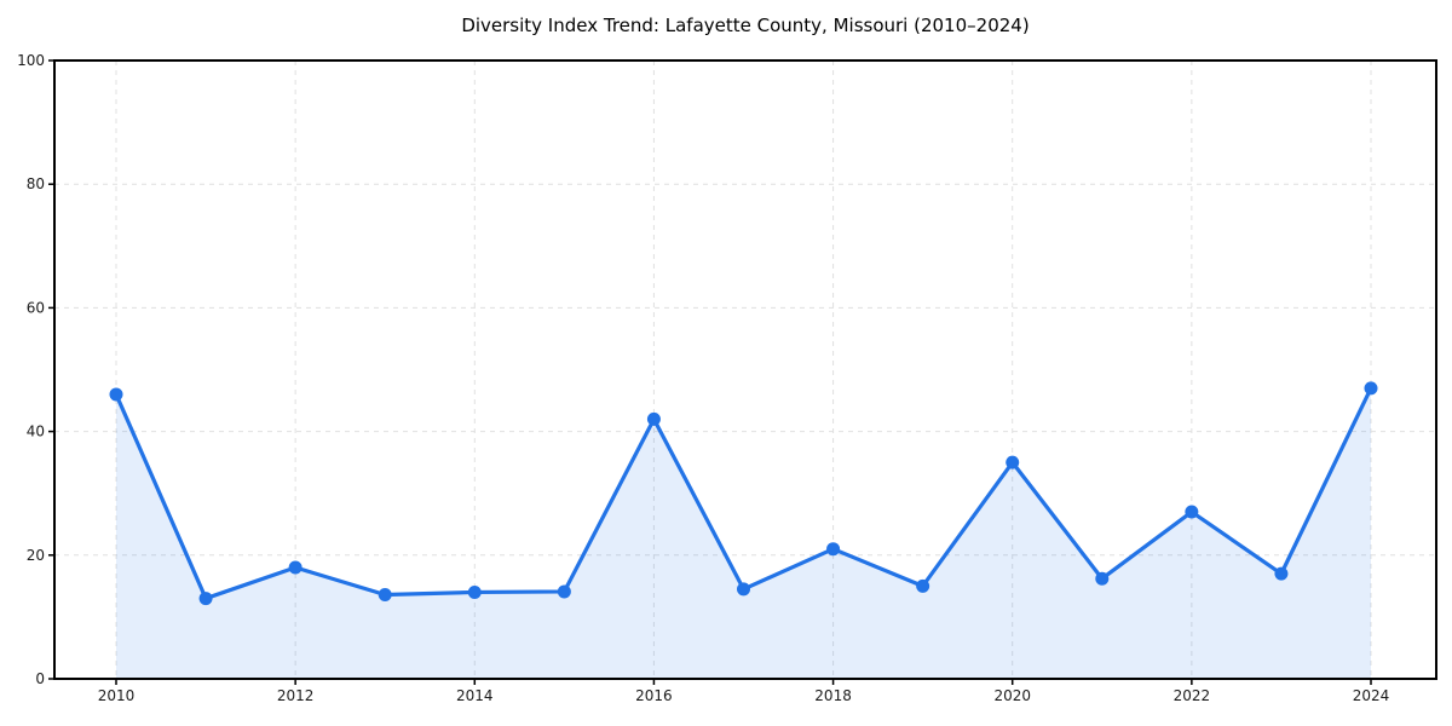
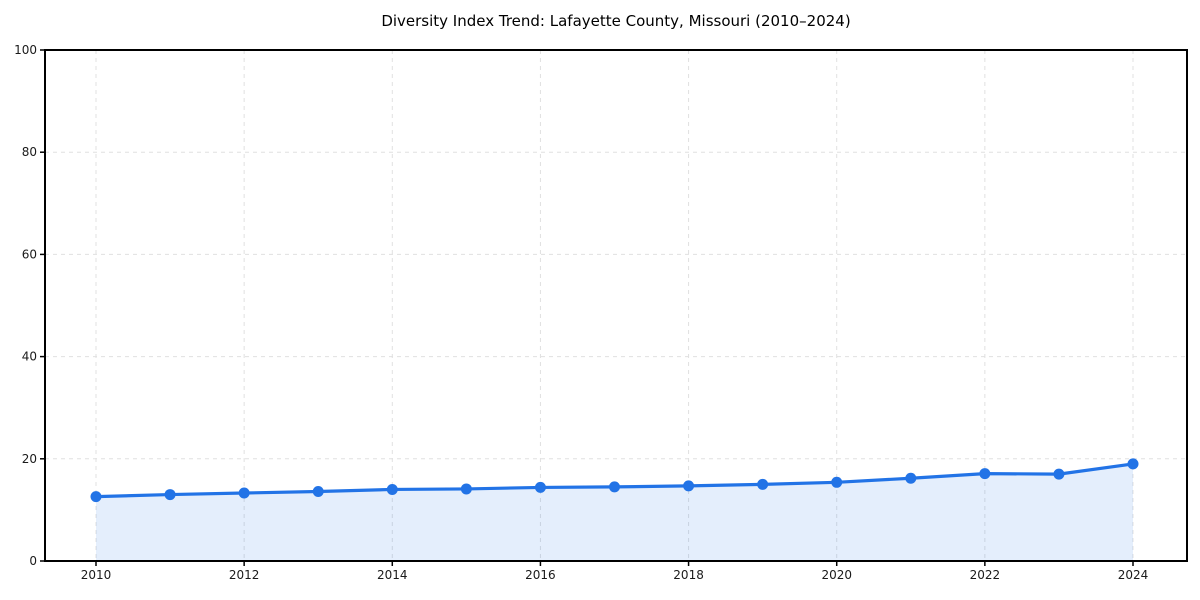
2010: 46 -> 13
2012: 18 -> 13
2016: 42 -> 14
2018: 21 -> 15
2020: 35 -> 15
2022: 27 -> 17
2024: 47 -> 19
